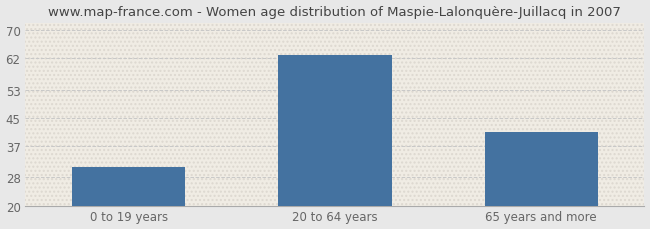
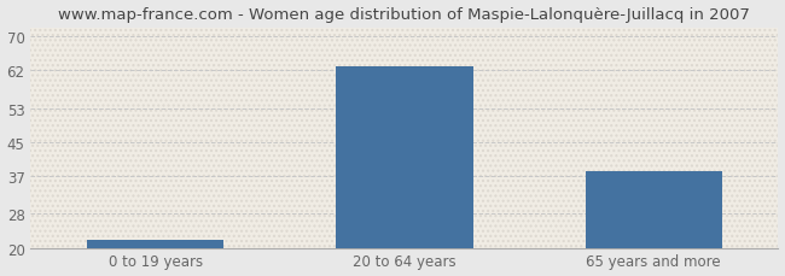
0 to 19 years: 31 -> 22
65 years and more: 41 -> 38
